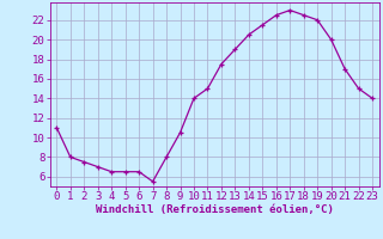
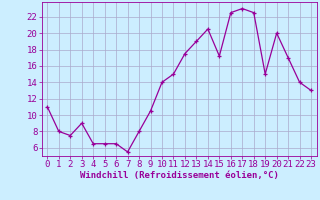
3: 7.0 -> 9.0
15: 21.5 -> 17.2
19: 22.0 -> 15.0
22: 15.0 -> 14.0
23: 14.0 -> 13.0
